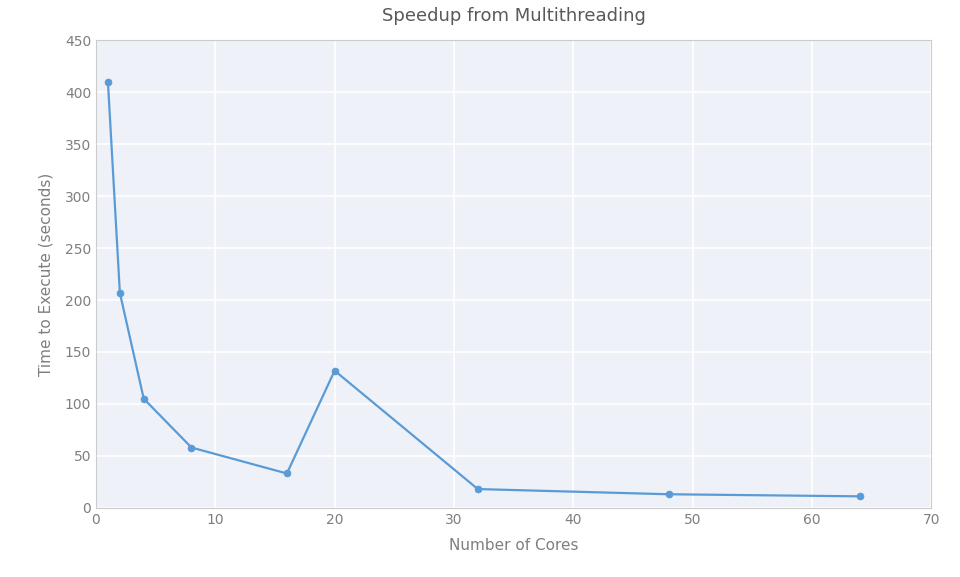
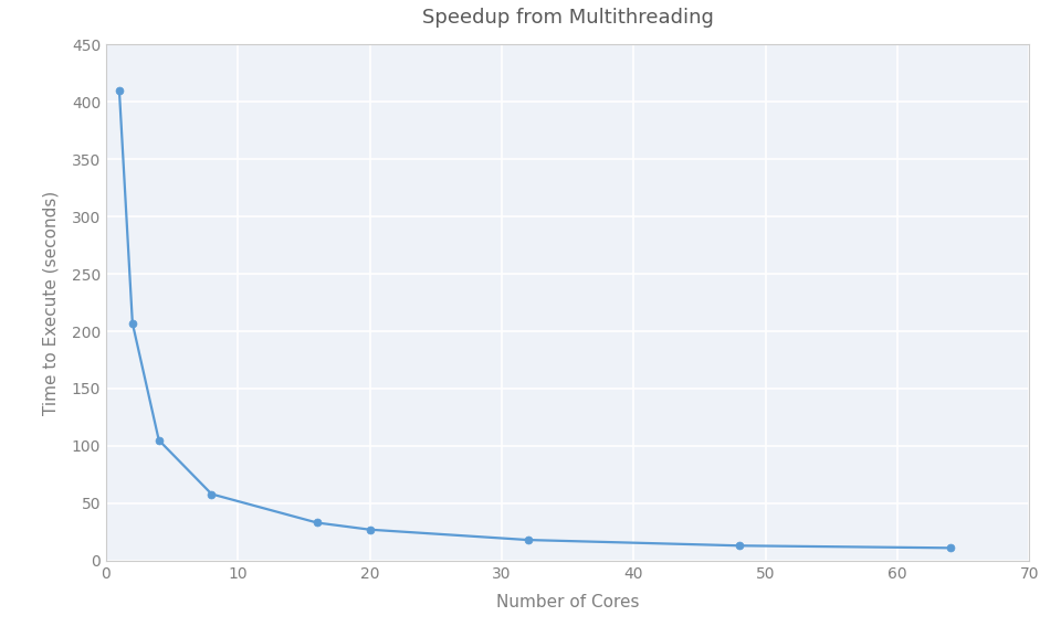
20: 132 -> 27
